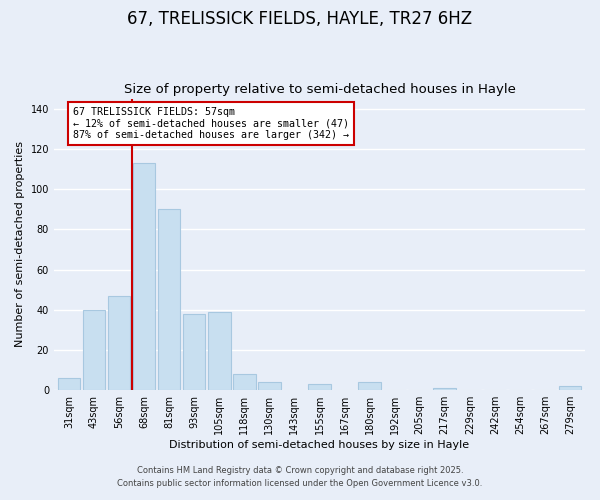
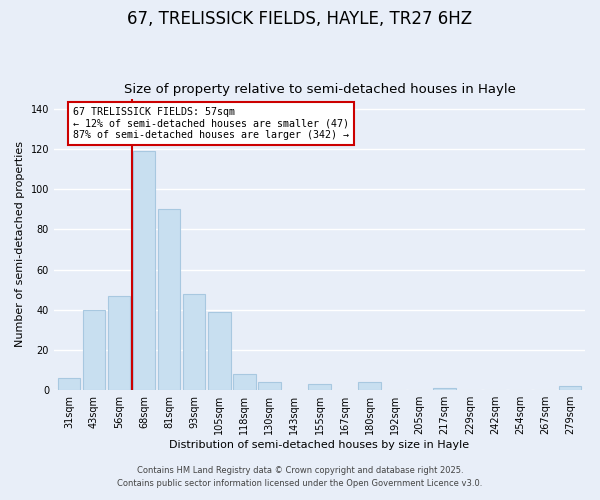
68sqm: 113 -> 119
93sqm: 38 -> 48
